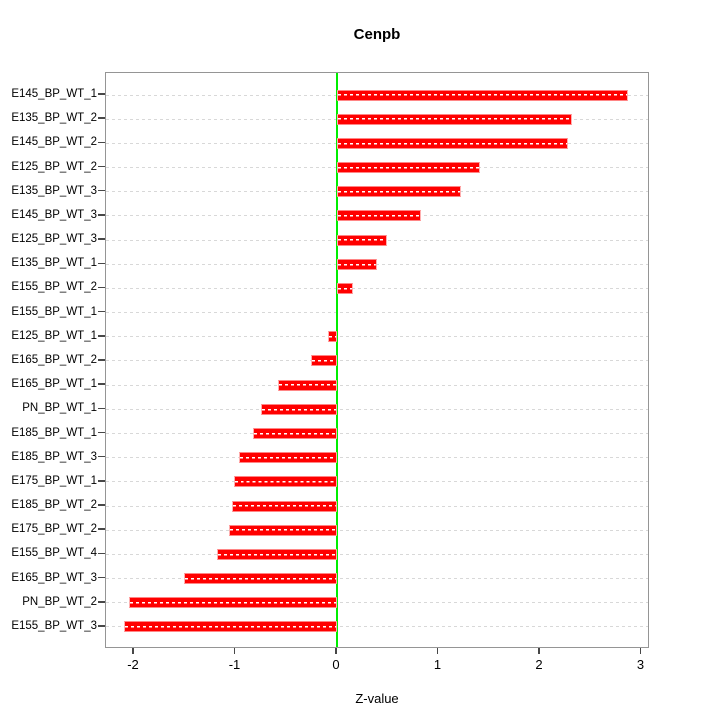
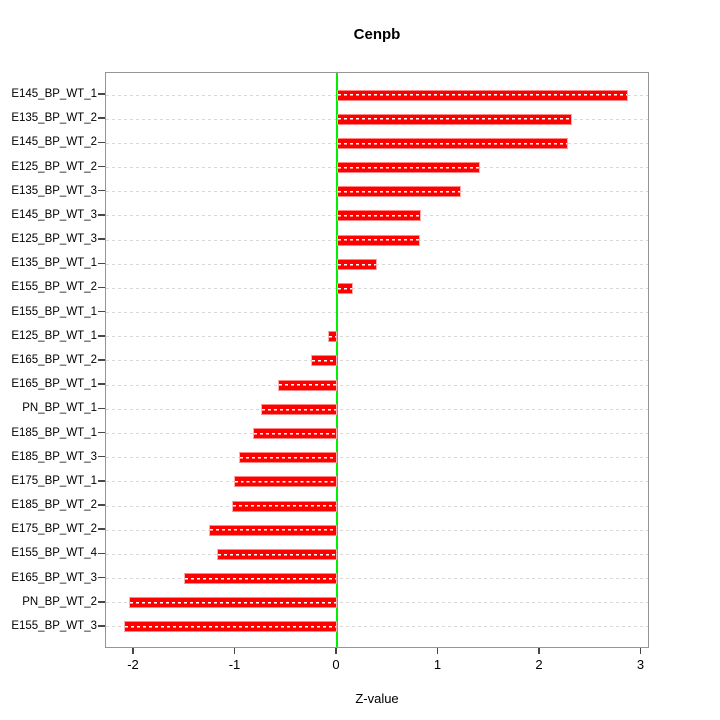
E125_BP_WT_3: 0.49 -> 0.82
E175_BP_WT_2: -1.06 -> -1.26
